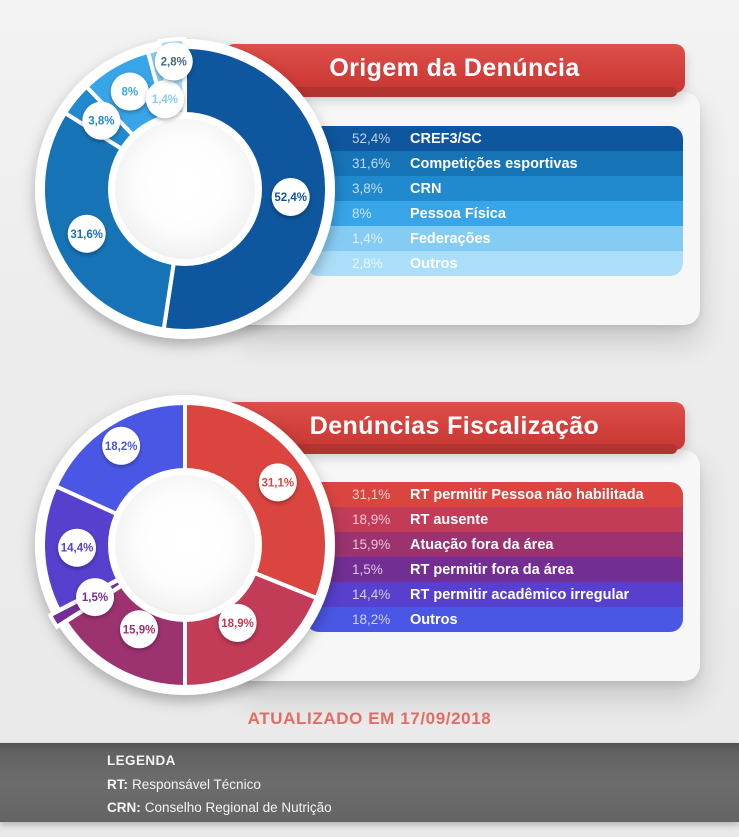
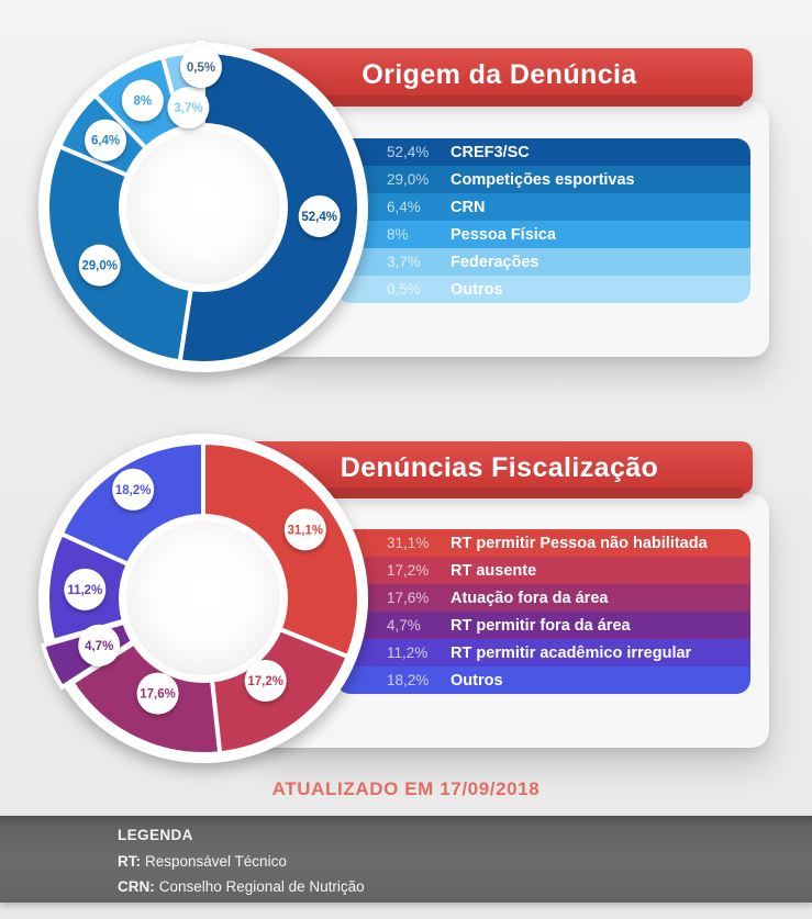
Origem da Denúncia/Competições esportivas: 31,6% -> 29,0%
Origem da Denúncia/CRN: 3,8% -> 6,4%
Origem da Denúncia/Federações: 1,4% -> 3,7%
Origem da Denúncia/Outros: 2,8% -> 0,5%
Denúncias Fiscalização/RT ausente: 18,9% -> 17,2%
Denúncias Fiscalização/Atuação fora da área: 15,9% -> 17,6%
Denúncias Fiscalização/RT permitir fora da área: 1,5% -> 4,7%
Denúncias Fiscalização/RT permitir acadêmico irregular: 14,4% -> 11,2%
